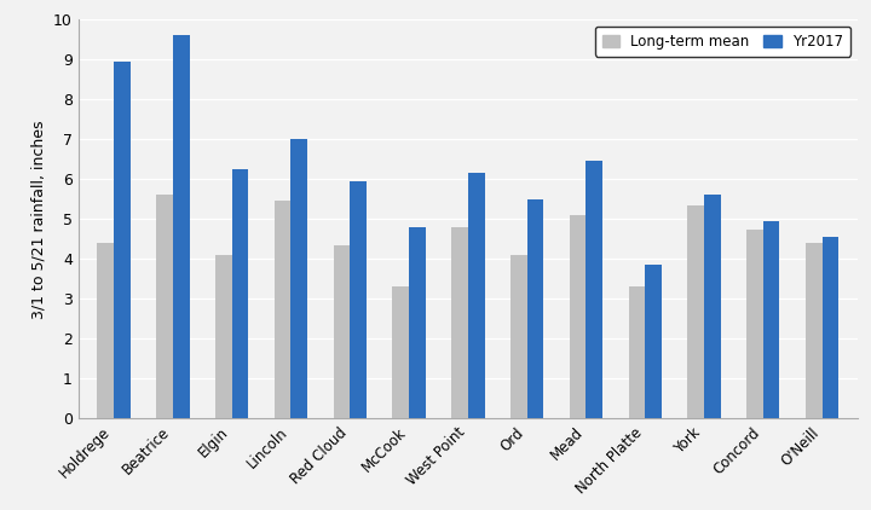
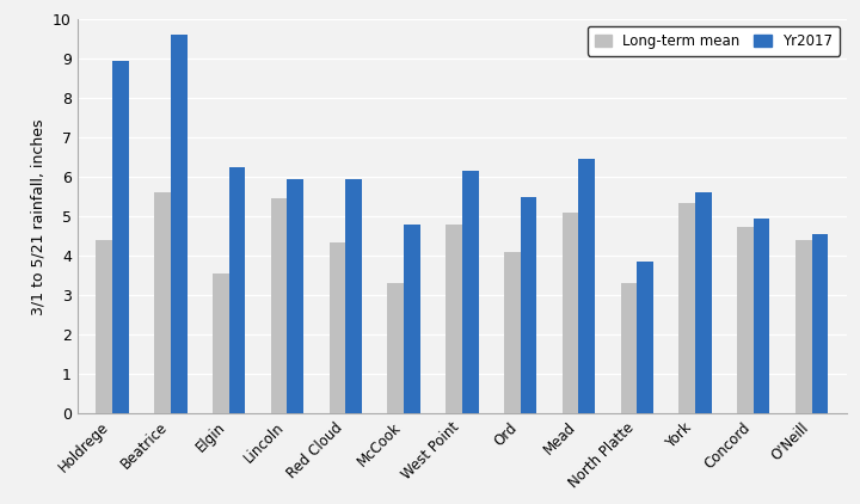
Long-term mean/Elgin: 4.10 -> 3.55
Yr2017/Lincoln: 7.00 -> 5.95
